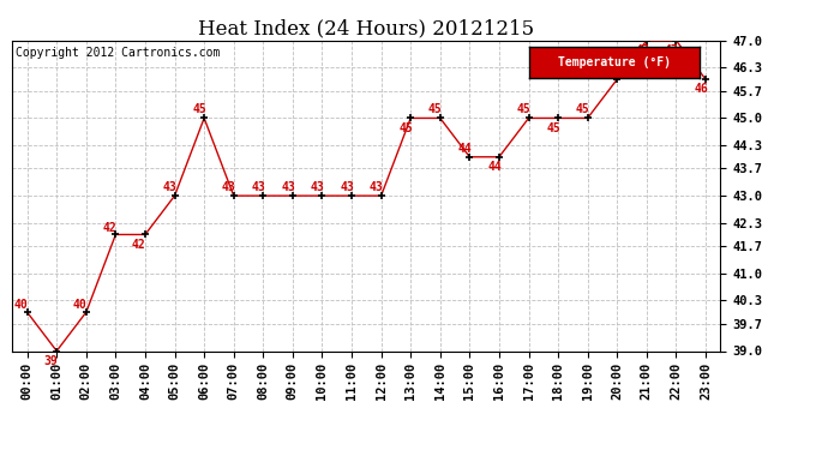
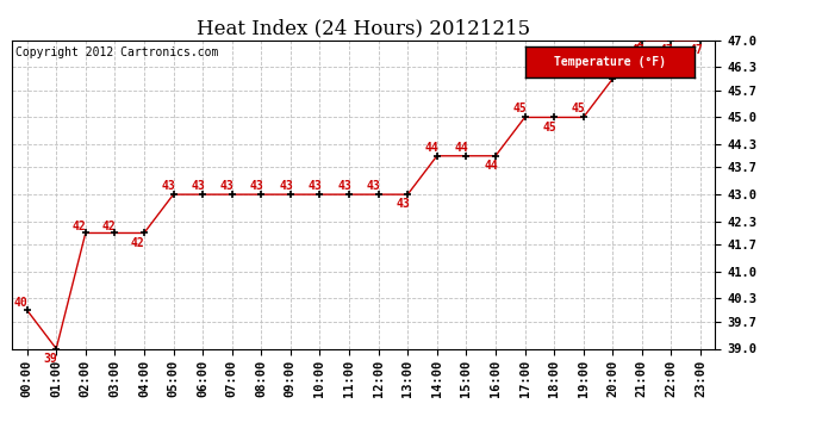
02:00: 40 -> 42
06:00: 45 -> 43
13:00: 45 -> 43
14:00: 45 -> 44
23:00: 46 -> 47
